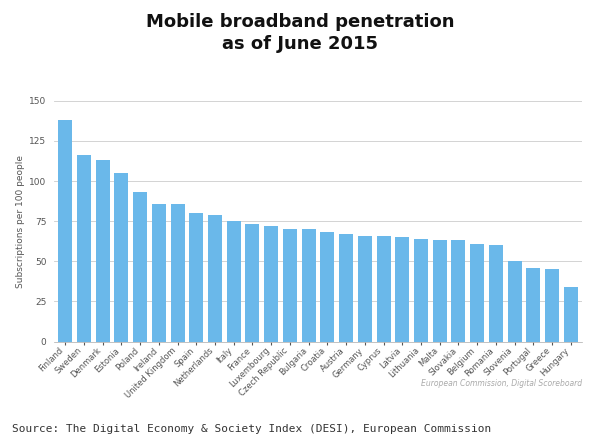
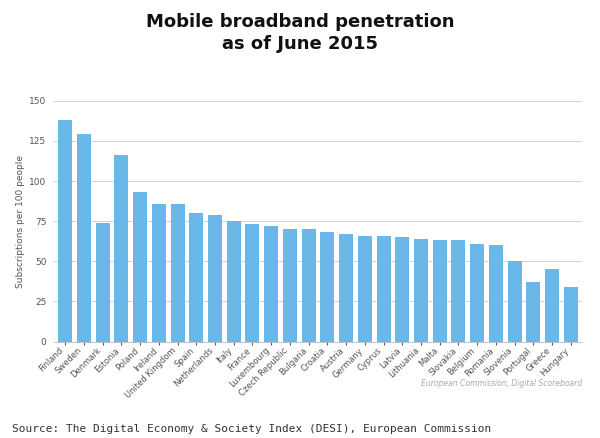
Sweden: 116 -> 129
Denmark: 113 -> 74
Estonia: 105 -> 116
Portugal: 46 -> 37
